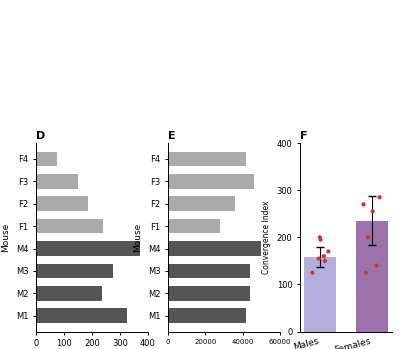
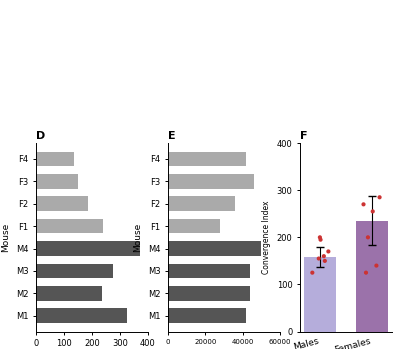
D/F4: 75 -> 135
